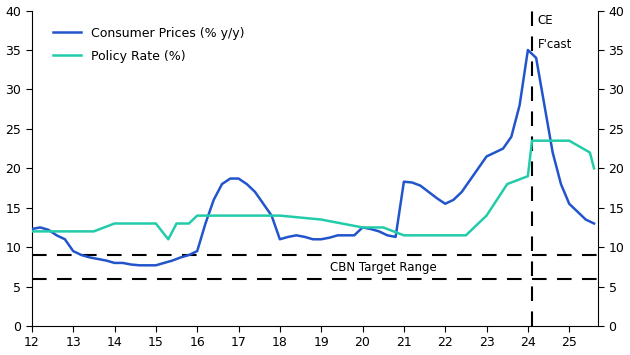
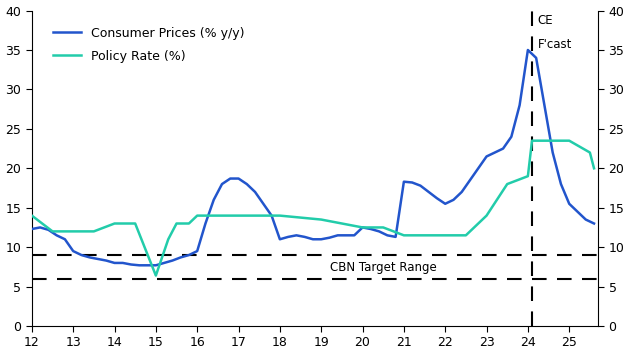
Policy Rate (%)/12: 12.0 -> 14.0
Policy Rate (%)/15: 13.0 -> 6.4
